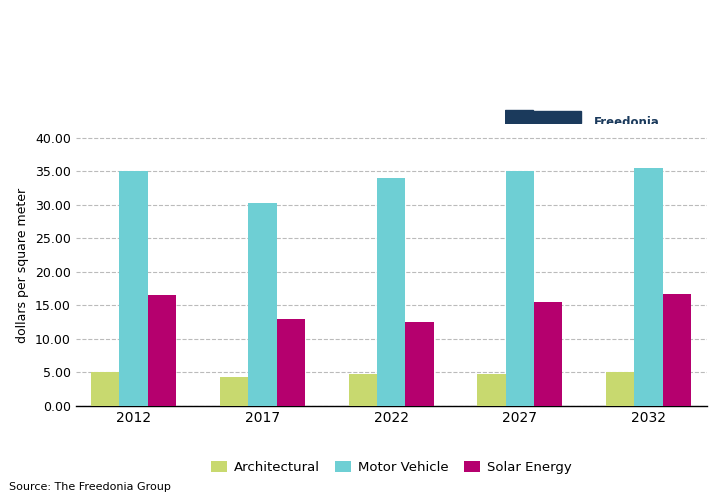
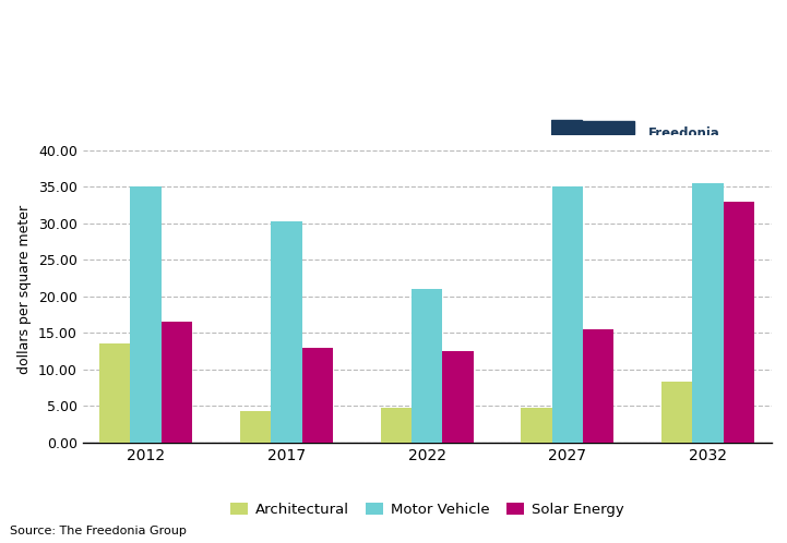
Architectural/2012: 5.0 -> 13.6
Motor Vehicle/2022: 34.0 -> 21.0
Architectural/2032: 5.0 -> 8.4
Solar Energy/2032: 16.7 -> 33.0
